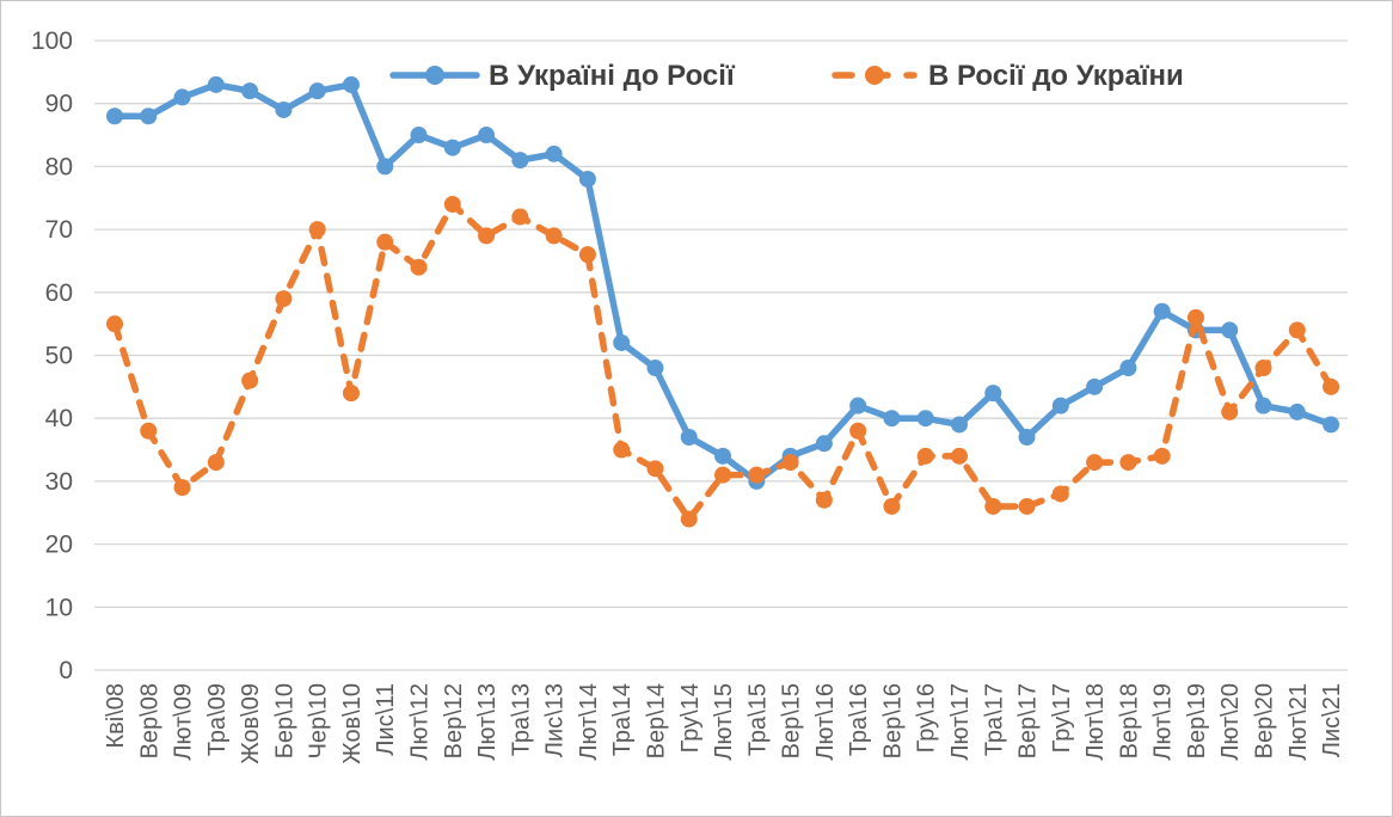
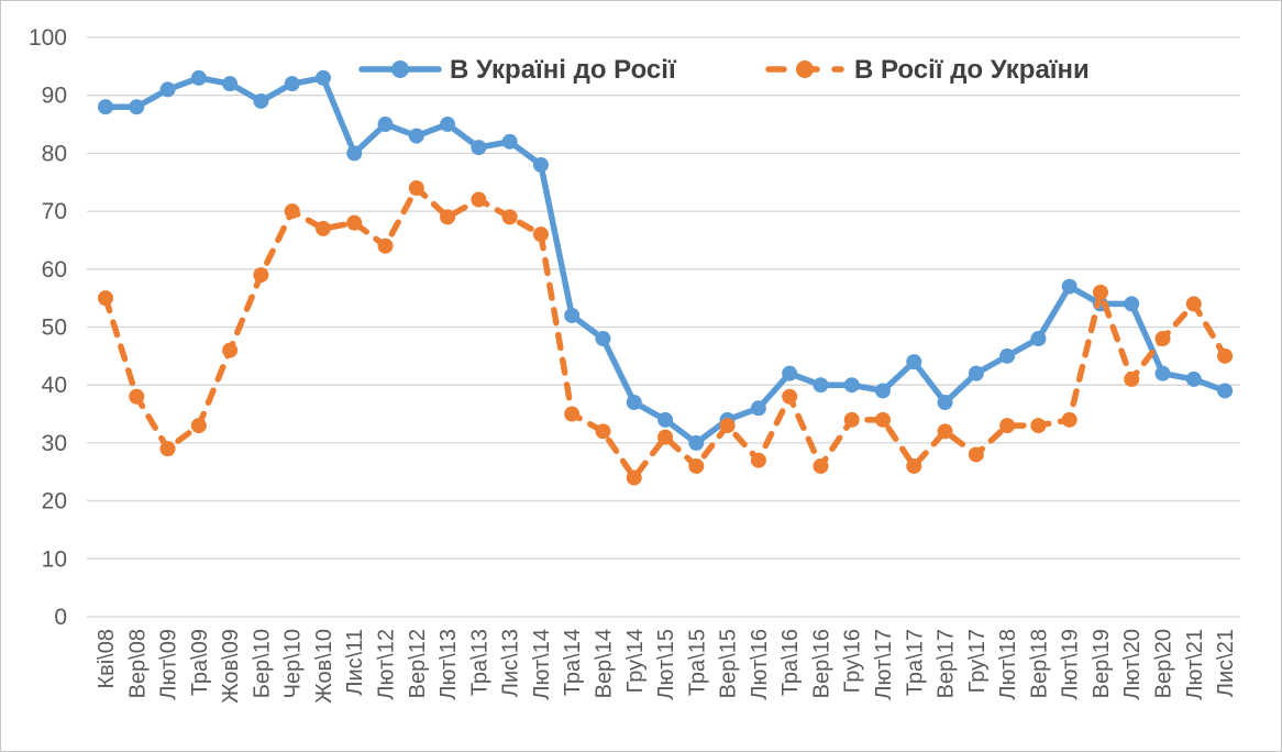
В Росії до України/Жов\10: 44 -> 67
В Росії до України/Тра\15: 31 -> 26
В Росії до України/Вер\17: 26 -> 32
